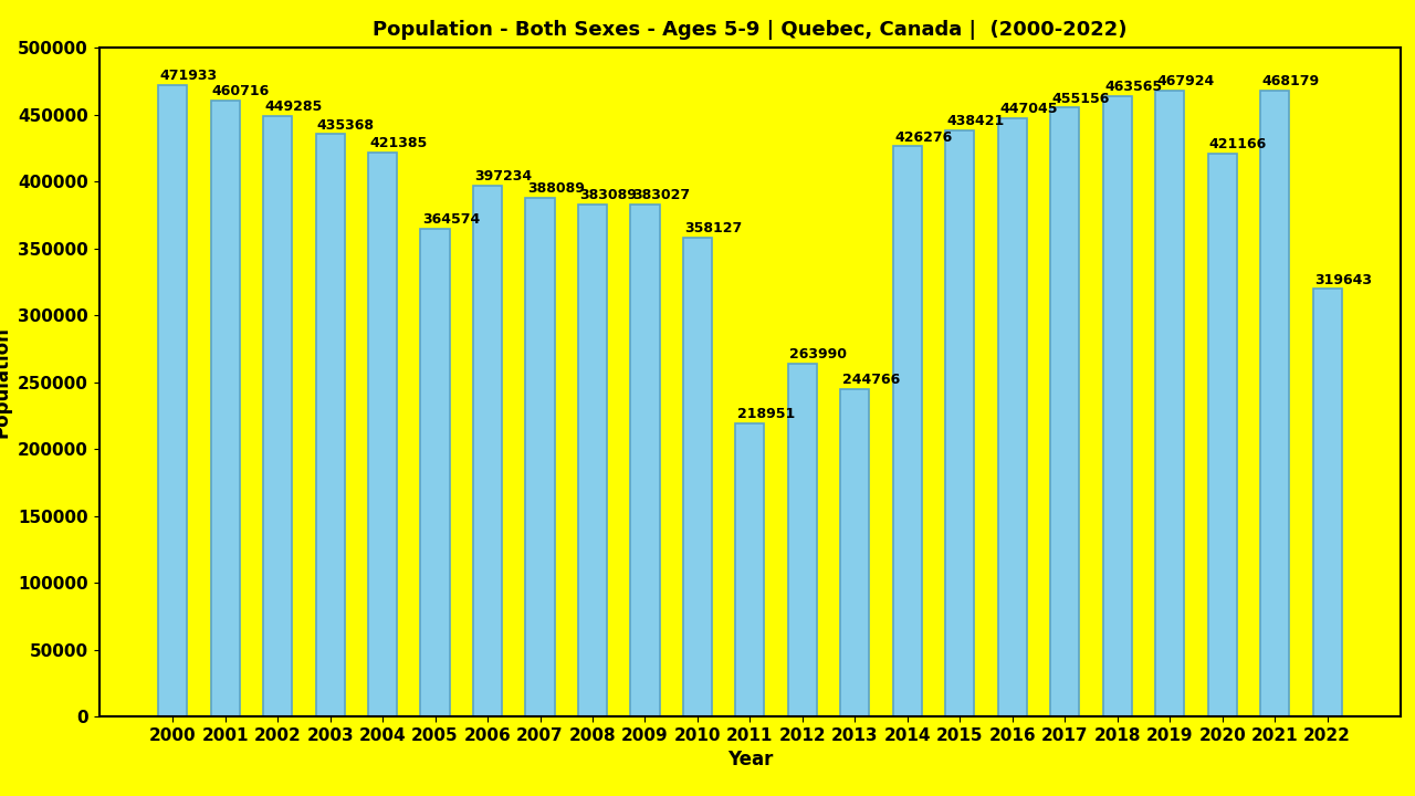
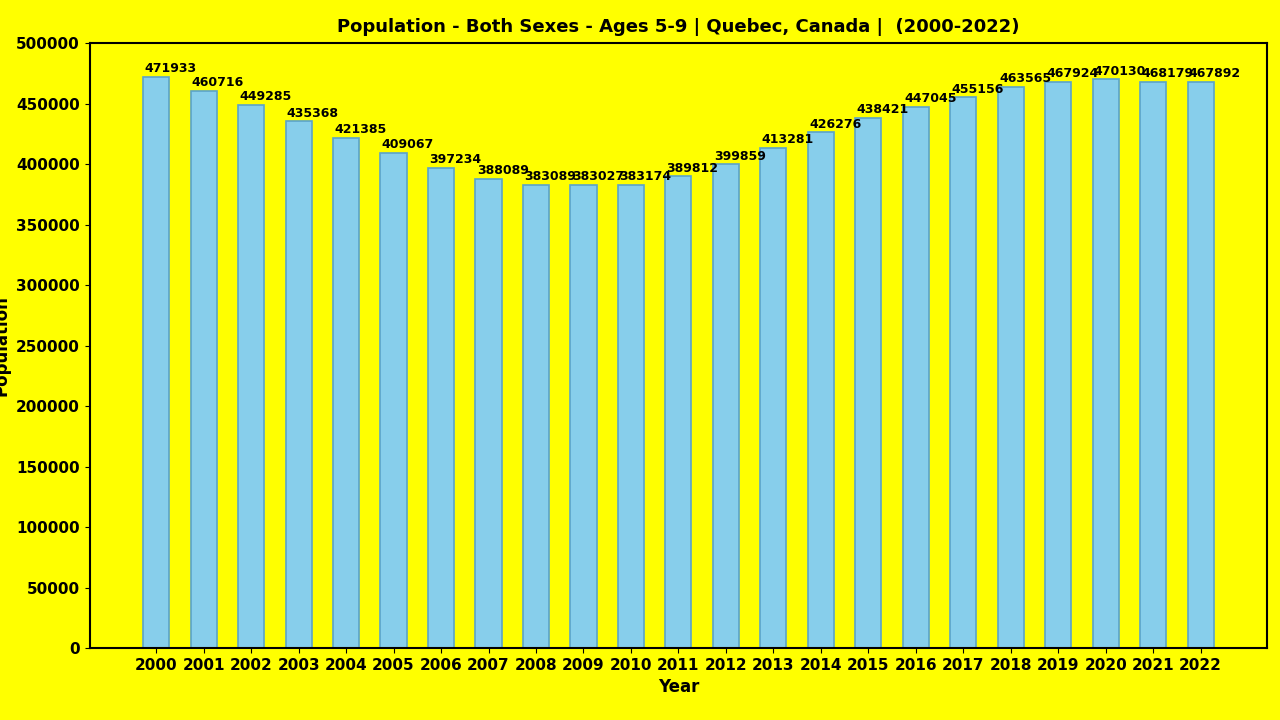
2005: 364574 -> 409067
2010: 358127 -> 383174
2011: 218951 -> 389812
2012: 263990 -> 399859
2013: 244766 -> 413281
2020: 421166 -> 470130
2022: 319643 -> 467892
